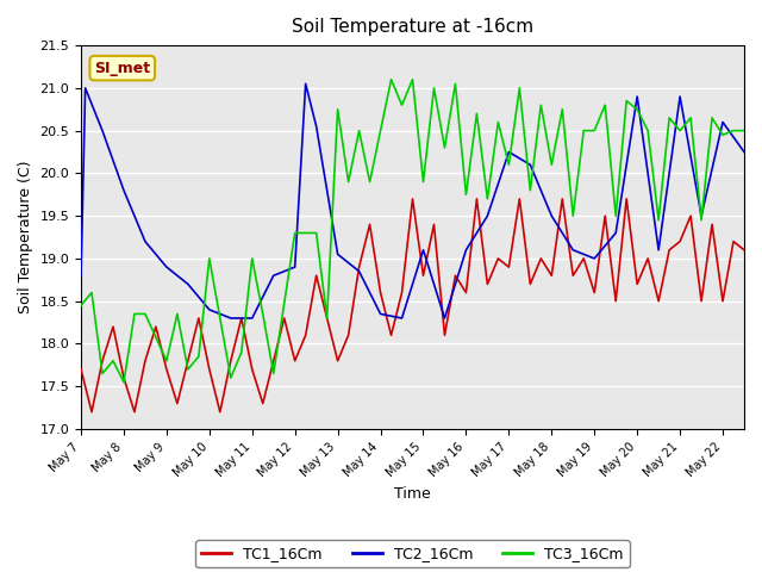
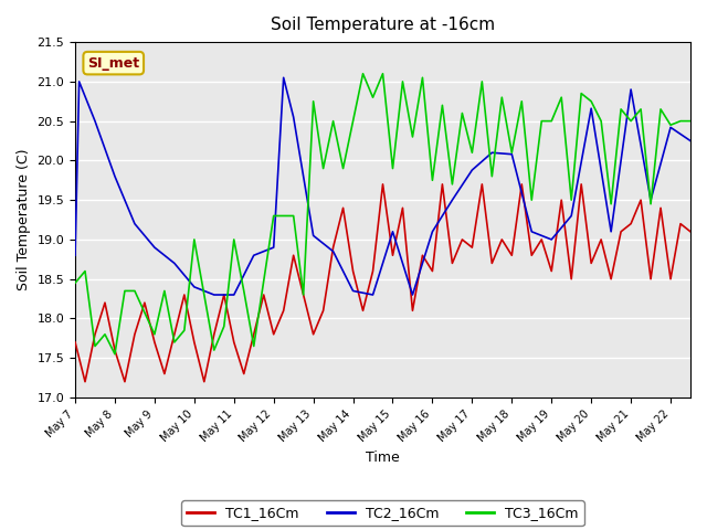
TC2_16Cm/May 17: 20.25 -> 19.88
TC2_16Cm/May 18: 19.50 -> 20.08
TC2_16Cm/May 20: 20.90 -> 20.66
TC2_16Cm/May 22: 20.60 -> 20.42
